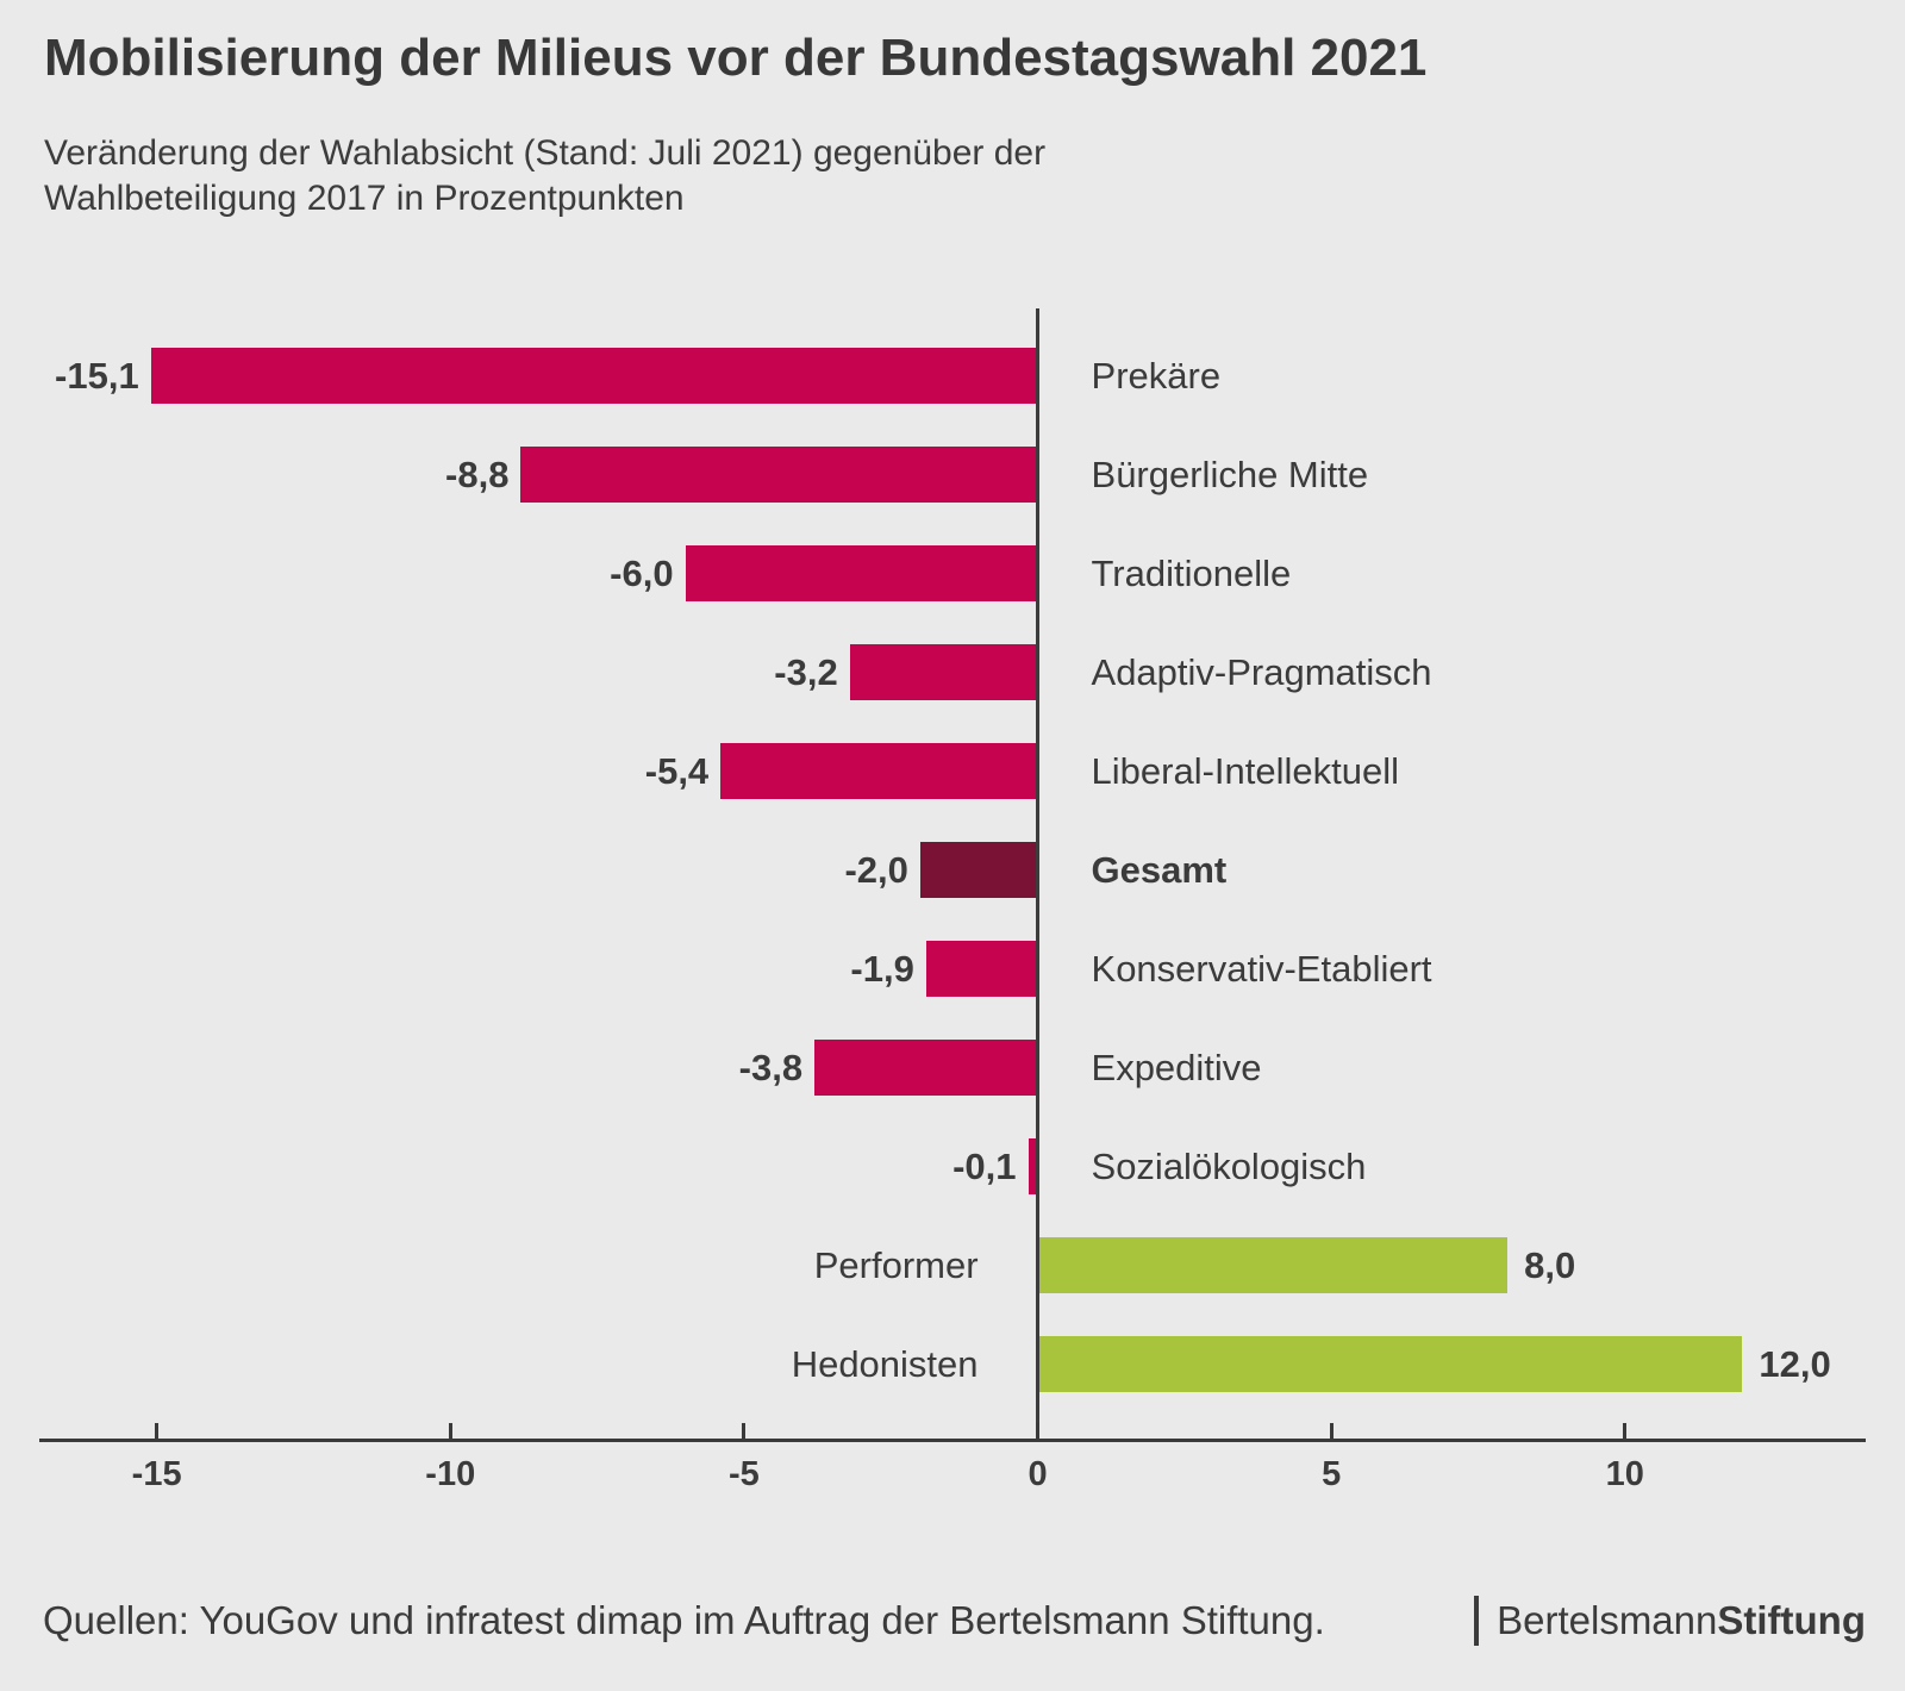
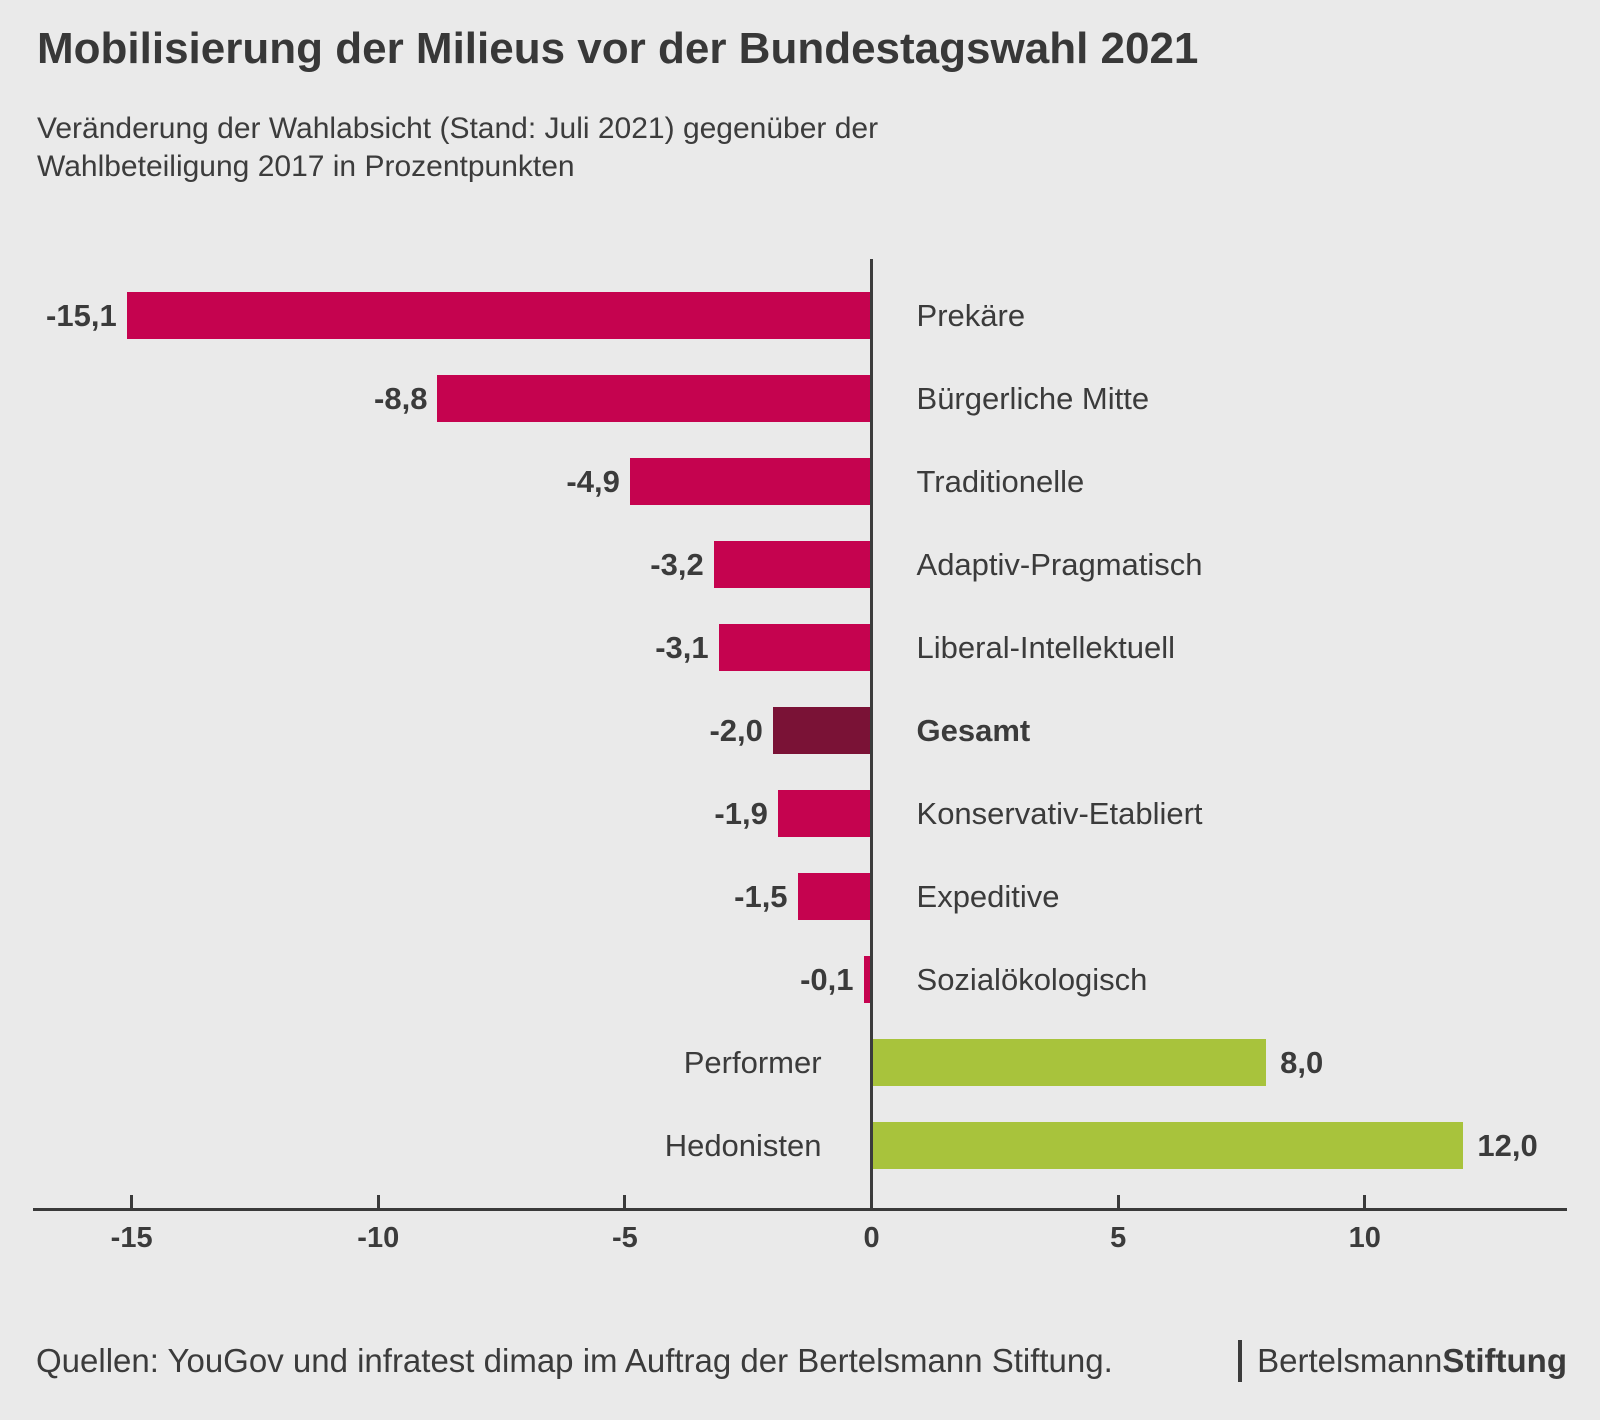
Traditionelle: -6,0 -> -4,9
Liberal-Intellektuell: -5,4 -> -3,1
Expeditive: -3,8 -> -1,5
